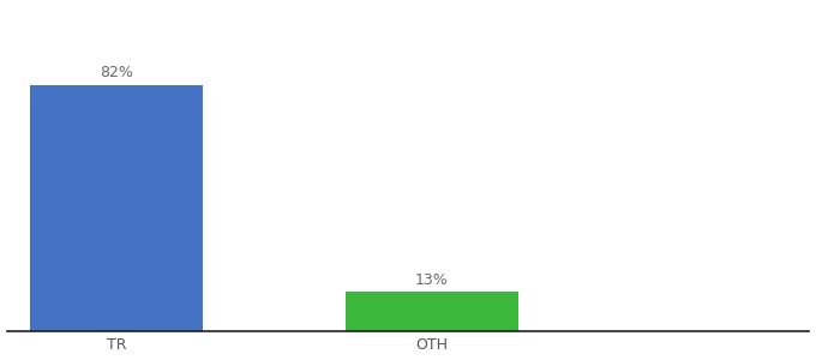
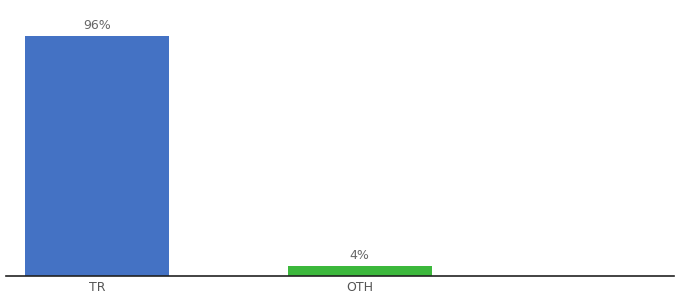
TR: 82% -> 96%
OTH: 13% -> 4%
